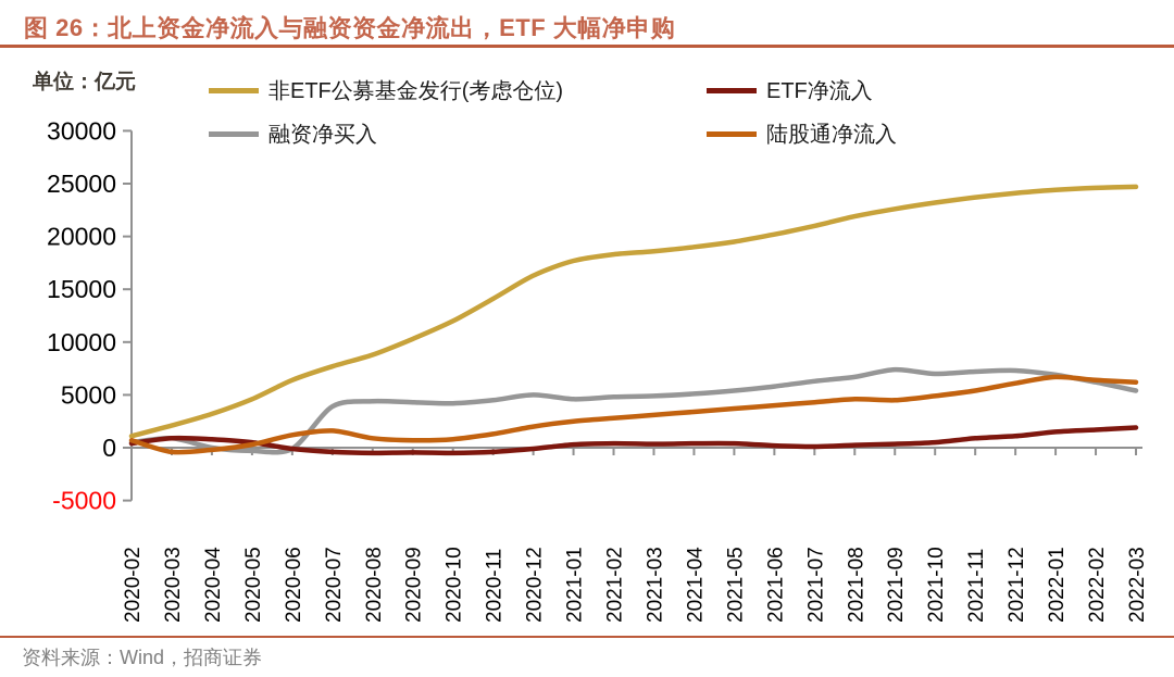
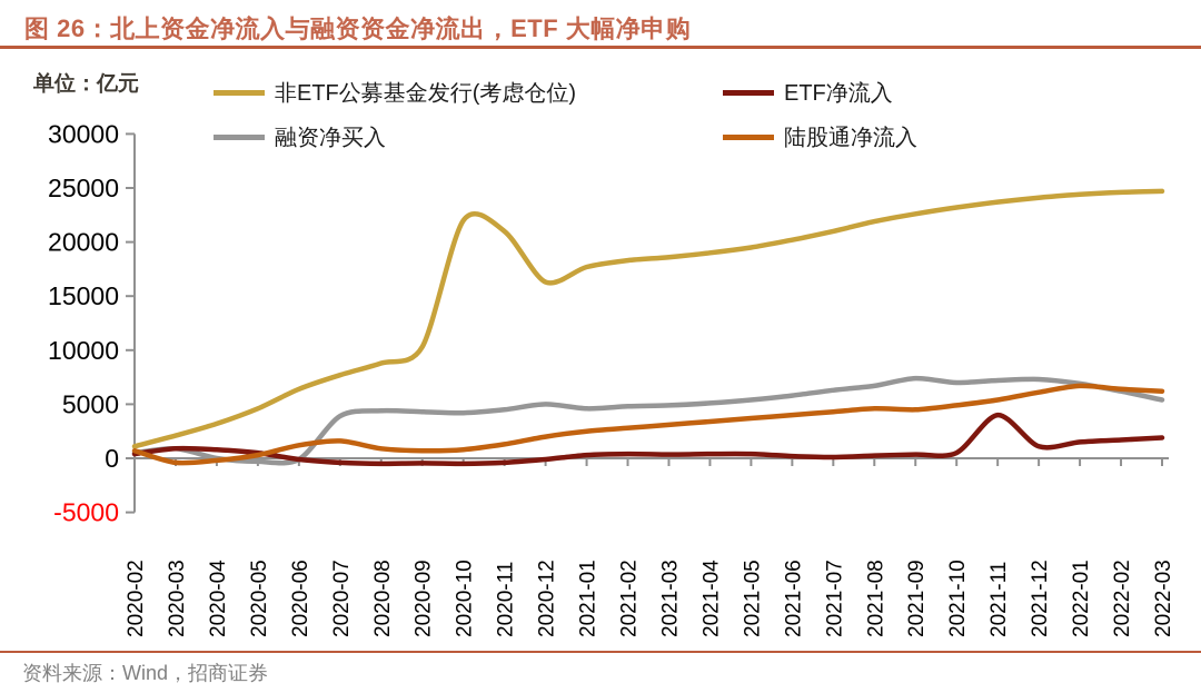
非ETF公募基金发行(考虑仓位)/2020-10: 12000 -> 22000
非ETF公募基金发行(考虑仓位)/2020-11: 14000 -> 21000
ETF净流入/2021-11: 1000 -> 4000
